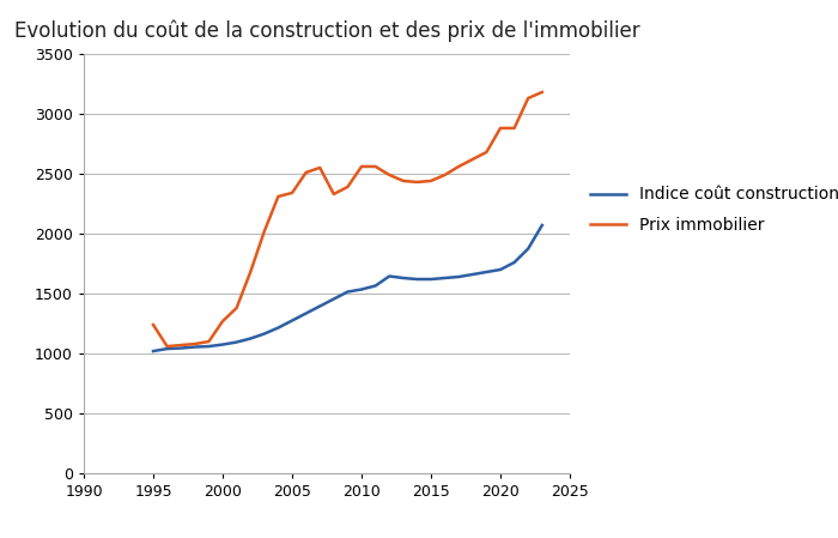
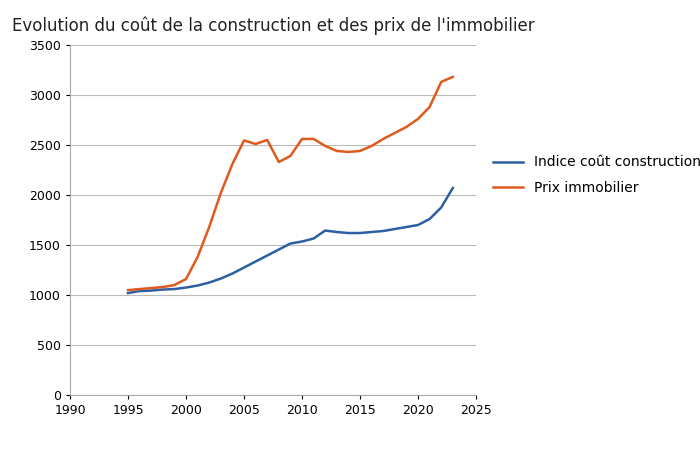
Prix immobilier/1995: 1240 -> 1050
Prix immobilier/2000: 1270 -> 1160
Prix immobilier/2005: 2340 -> 2540
Prix immobilier/2020: 2880 -> 2760
